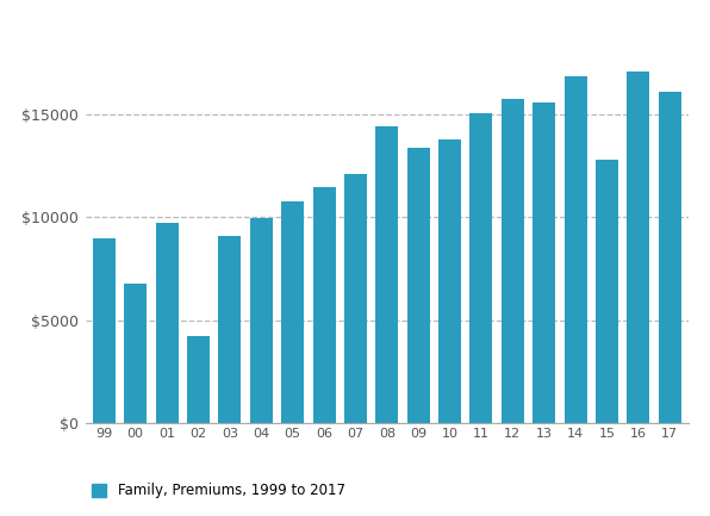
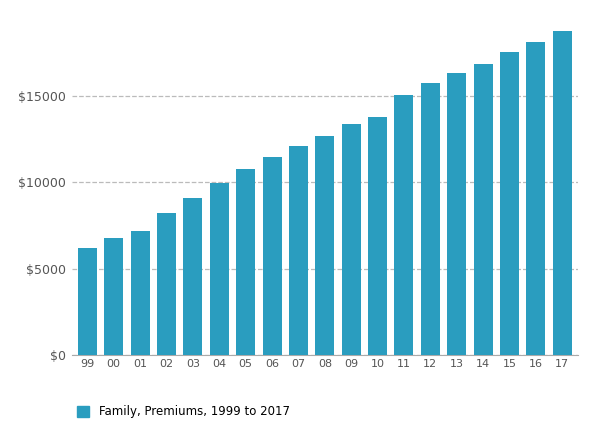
99: $9000 -> $6200
01: $9700 -> $7200
02: $4200 -> $8200
08: $14400 -> $12700
13: $15600 -> $16400
15: $12800 -> $17500
16: $17100 -> $18100
17: $16100 -> $18800
